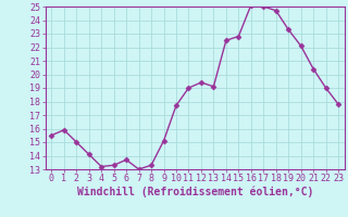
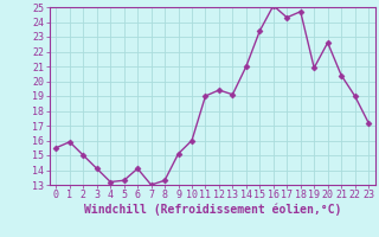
6: 13.7 -> 14.1
10: 17.7 -> 16.0
14: 22.5 -> 21.0
15: 22.8 -> 23.4
17: 25.0 -> 24.3
19: 23.3 -> 20.9
20: 22.1 -> 22.6
23: 17.8 -> 17.2
